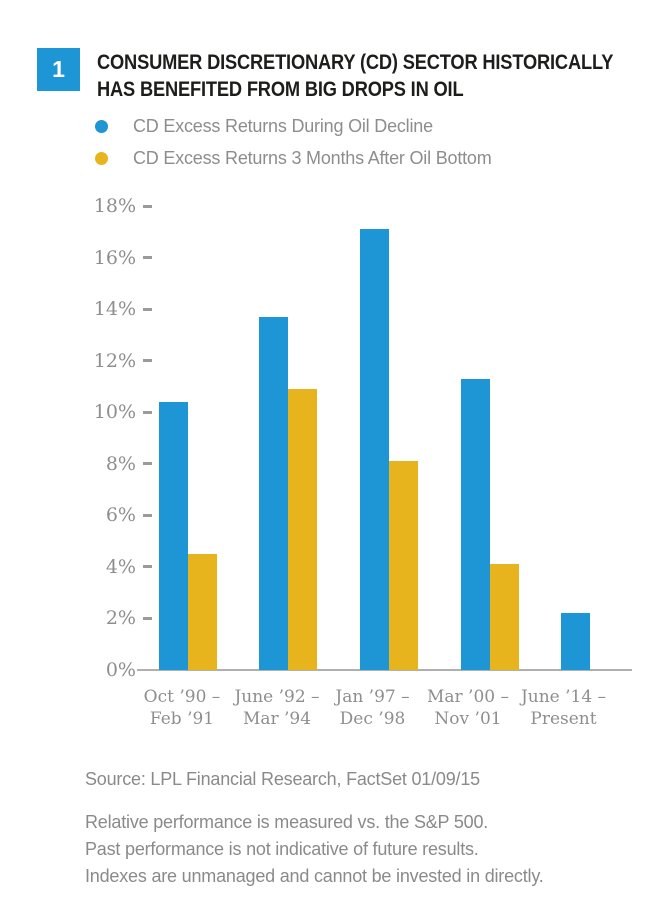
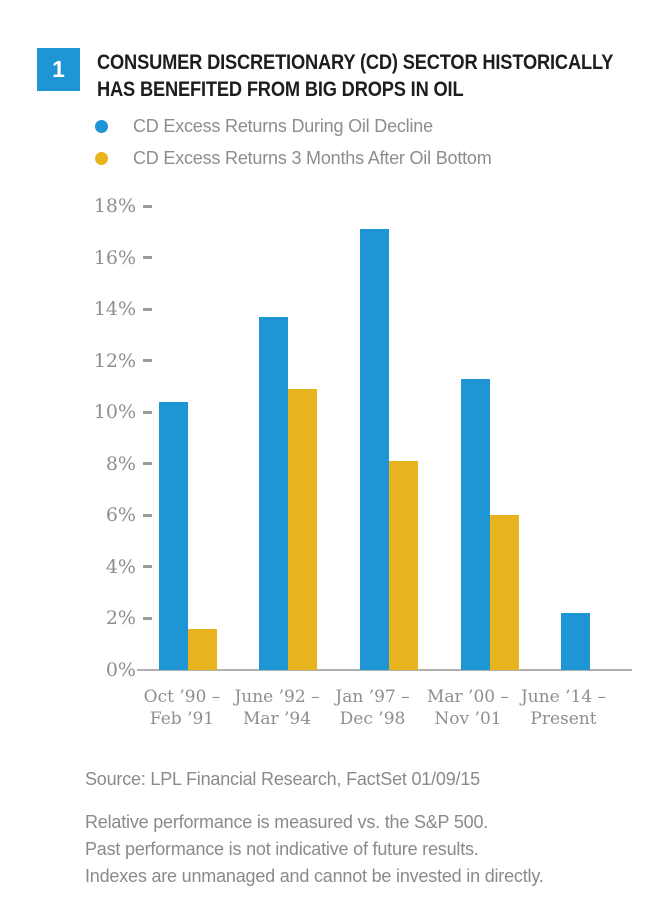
CD Excess Returns 3 Months After Oil Bottom/Oct ’90 – Feb ’91: 4.5% -> 1.6%
CD Excess Returns 3 Months After Oil Bottom/Mar ’00 – Nov ’01: 4.1% -> 6.0%
